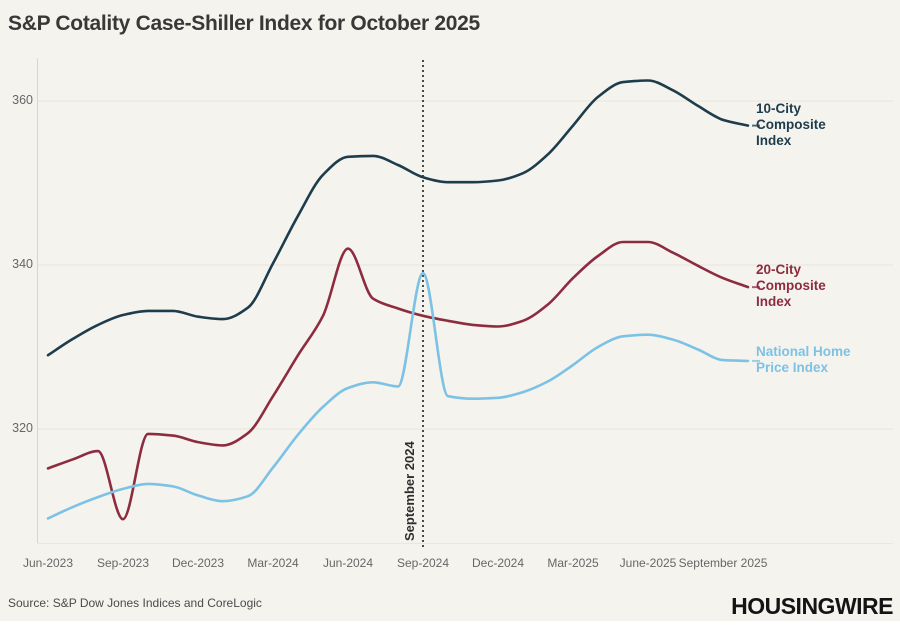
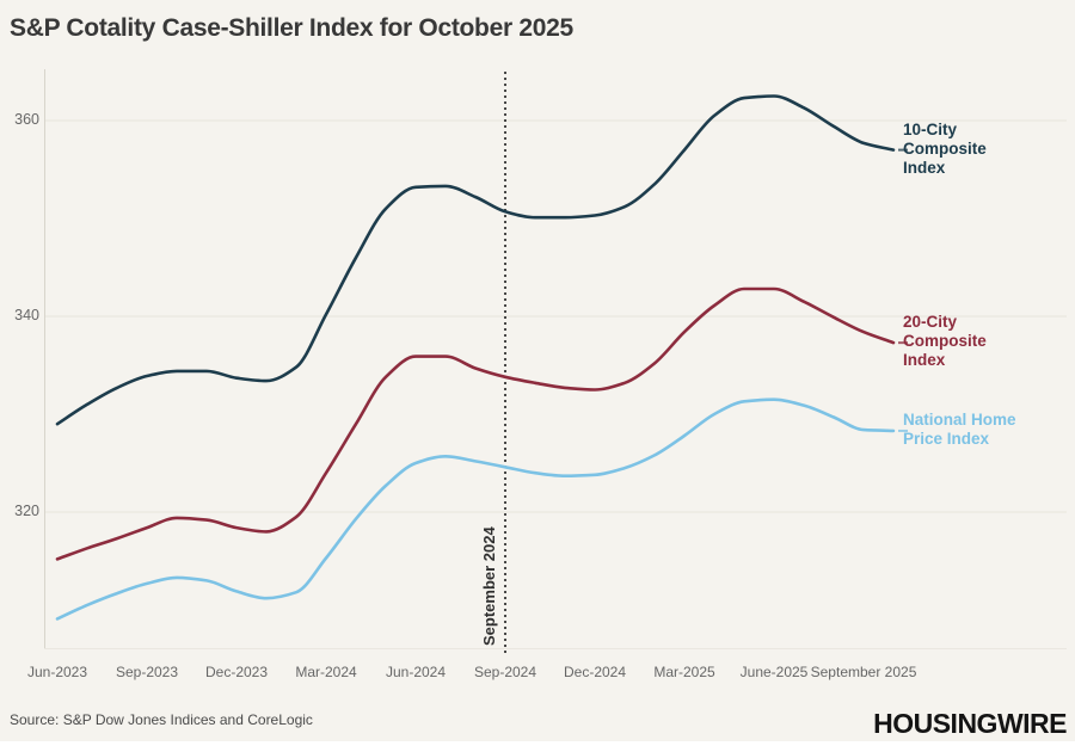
20-City Composite Index/Sep-2023: 309 -> 318
20-City Composite Index/Jun-2024: 342 -> 336
National Home Price Index/Sep-2024: 339 -> 325
